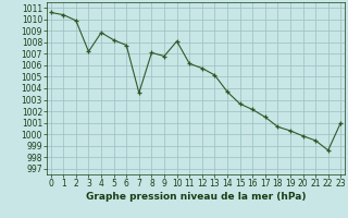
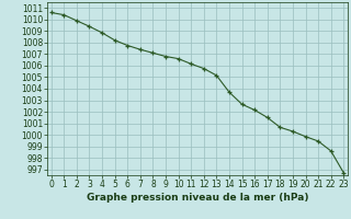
3: 1007.2 -> 1009.4
7: 1003.6 -> 1007.4
10: 1008.1 -> 1006.6
23: 1001.0 -> 996.7
